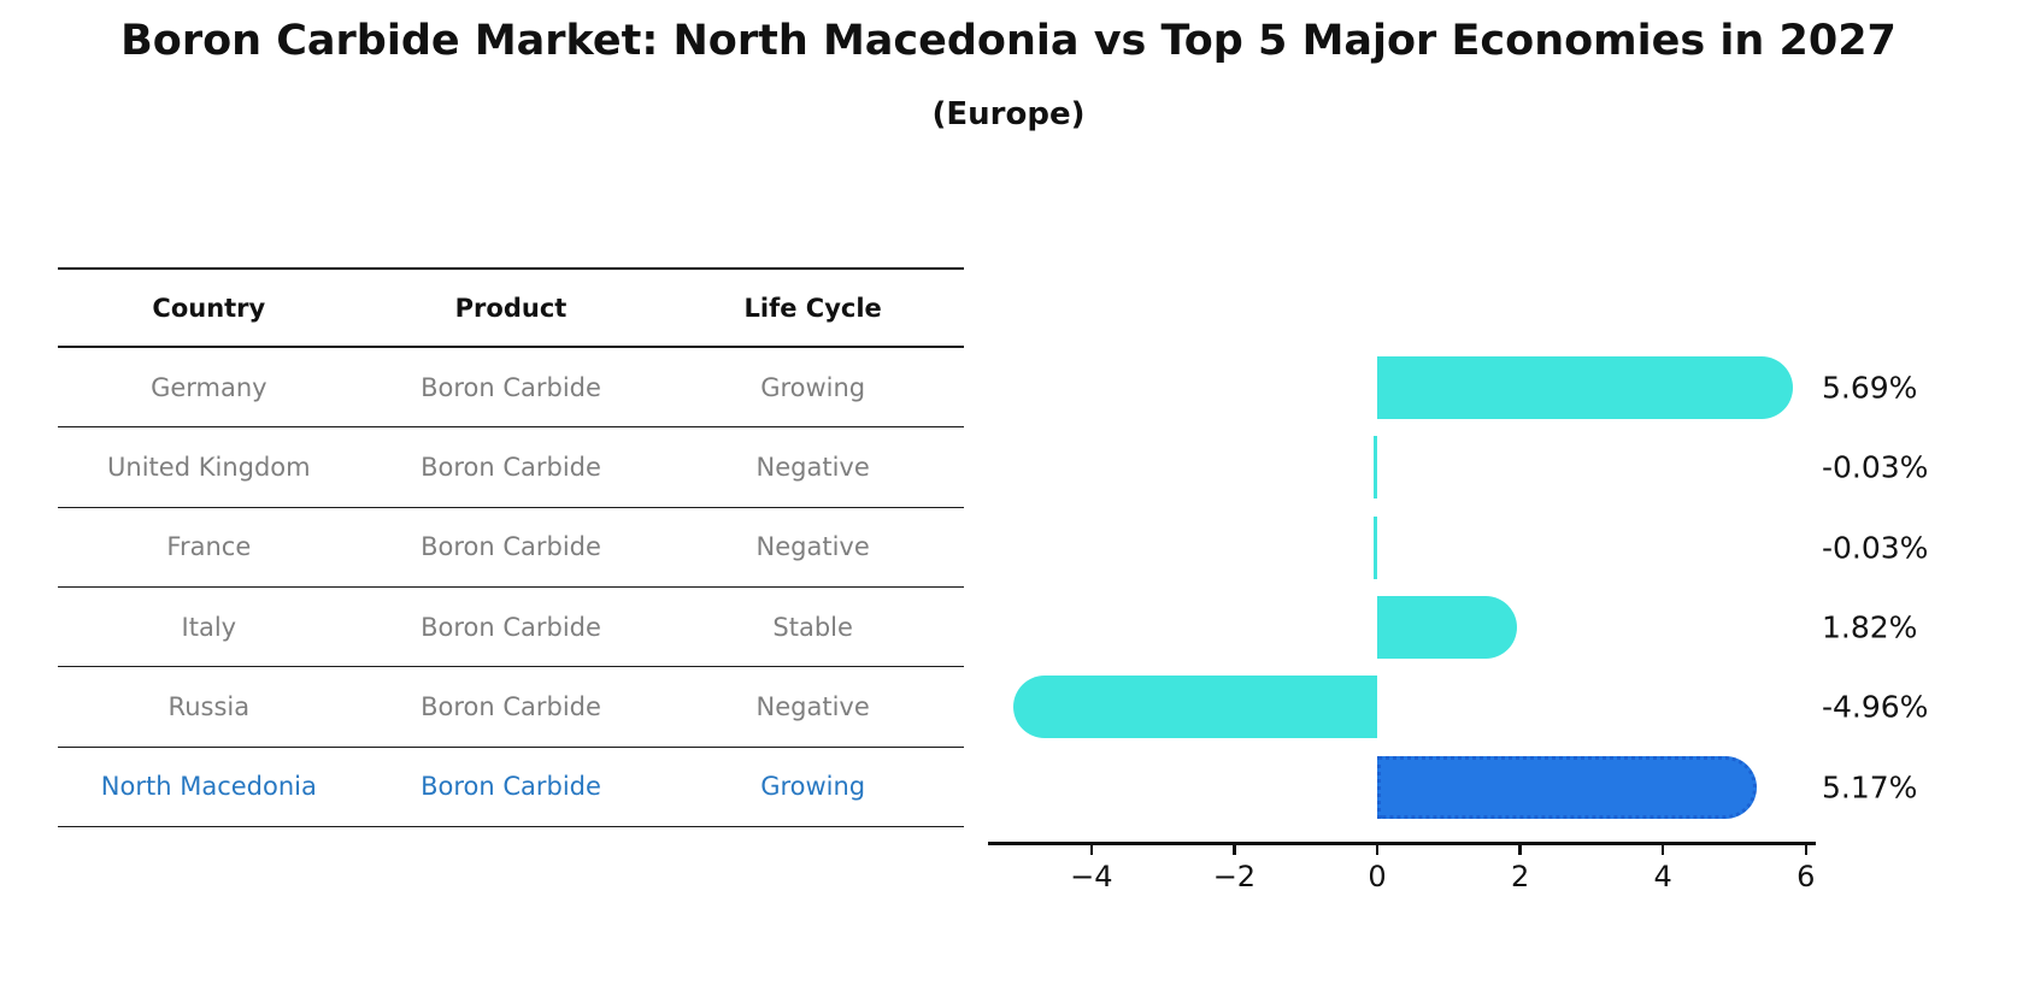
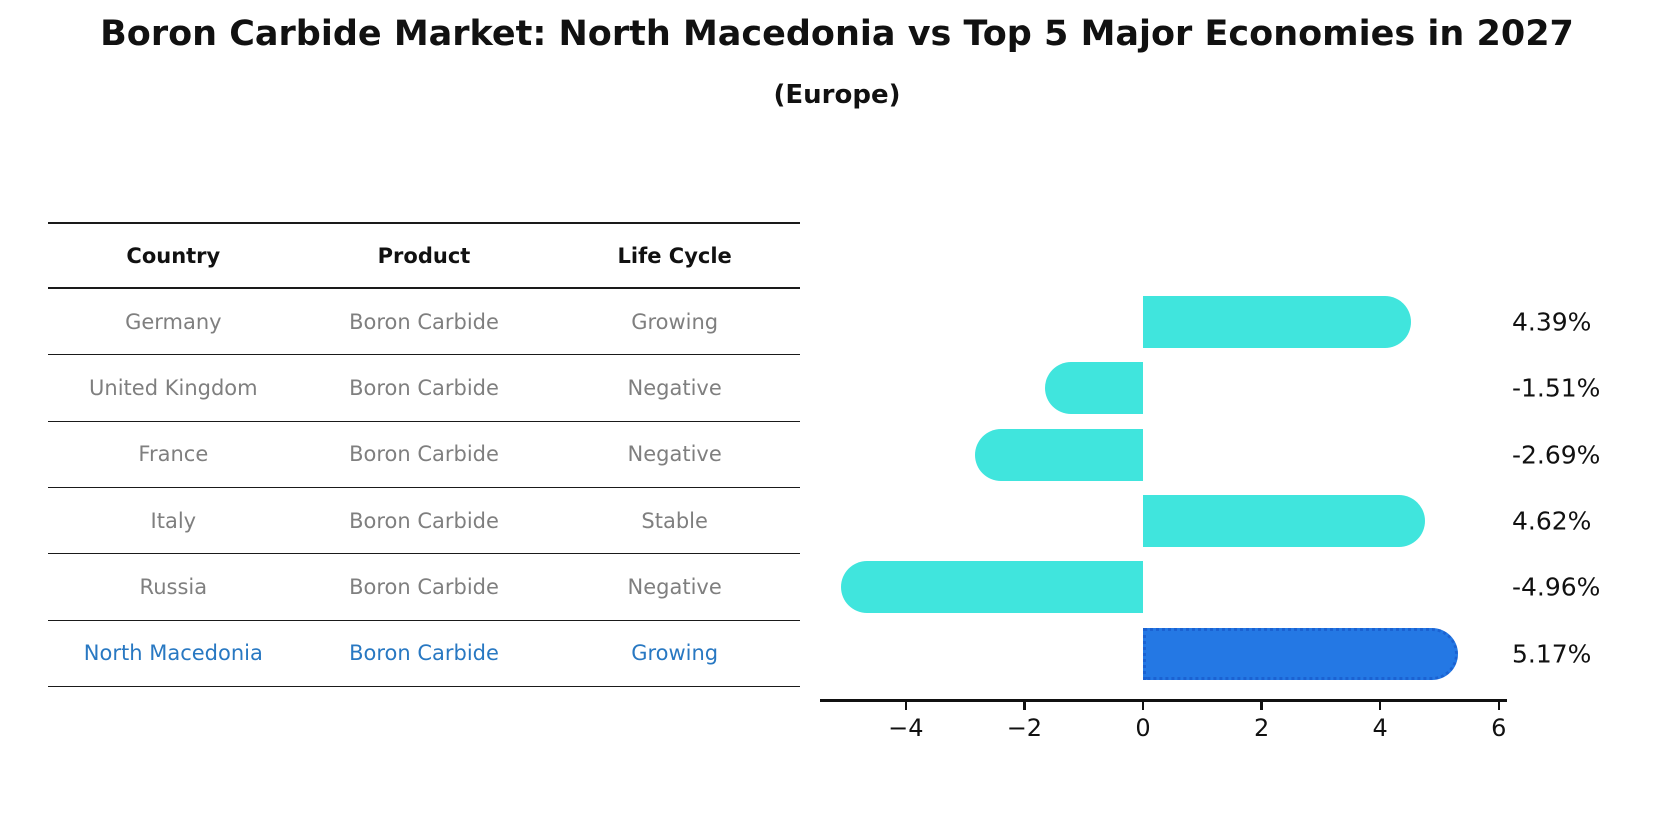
Germany: 5.69% -> 4.39%
United Kingdom: -0.03% -> -1.51%
France: -0.03% -> -2.69%
Italy: 1.82% -> 4.62%
